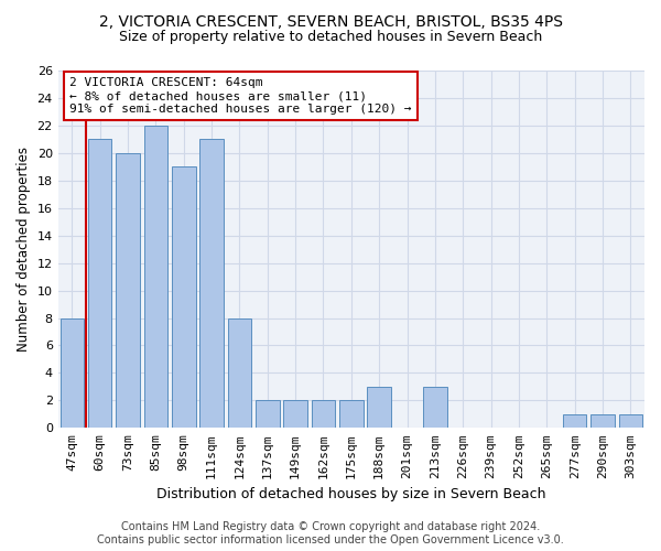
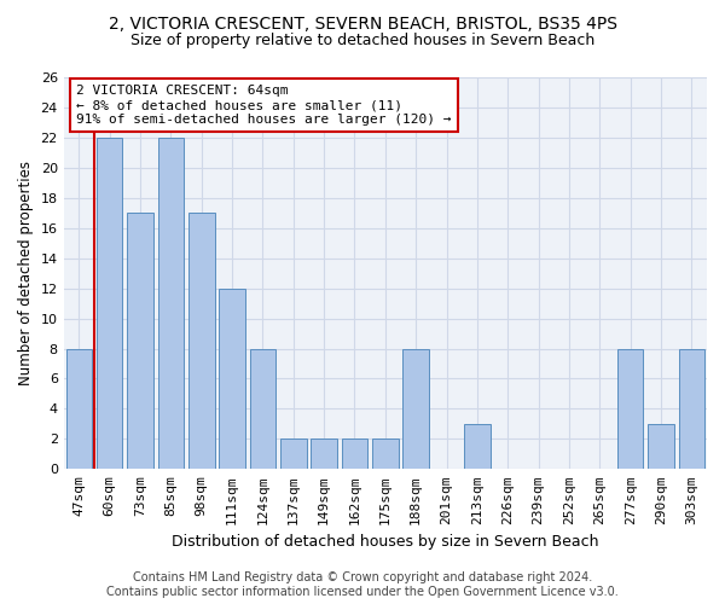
60sqm: 21 -> 22
73sqm: 20 -> 17
98sqm: 19 -> 17
111sqm: 21 -> 12
188sqm: 3 -> 8
277sqm: 1 -> 8
290sqm: 1 -> 3
303sqm: 1 -> 8
